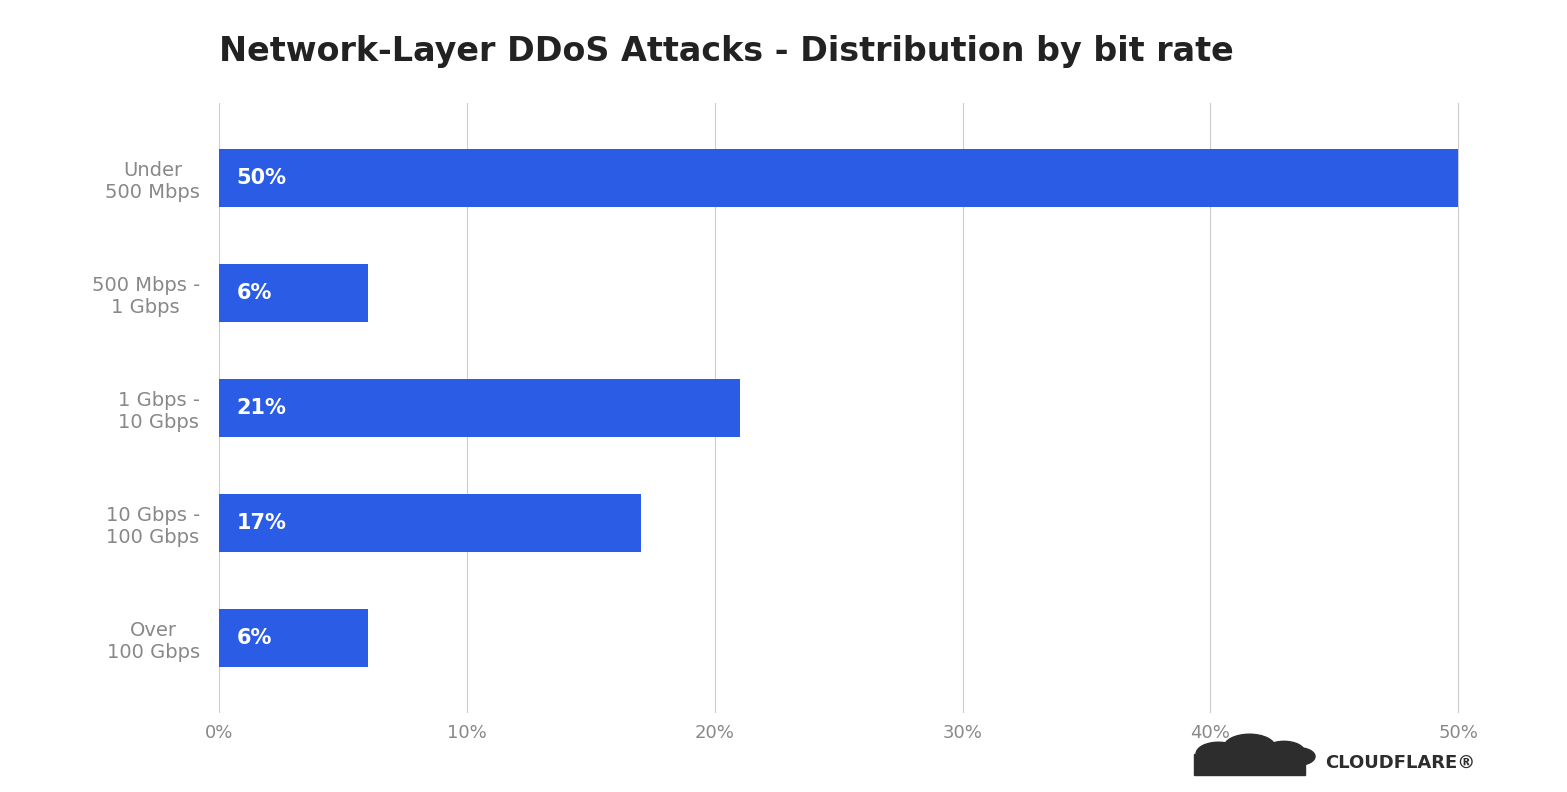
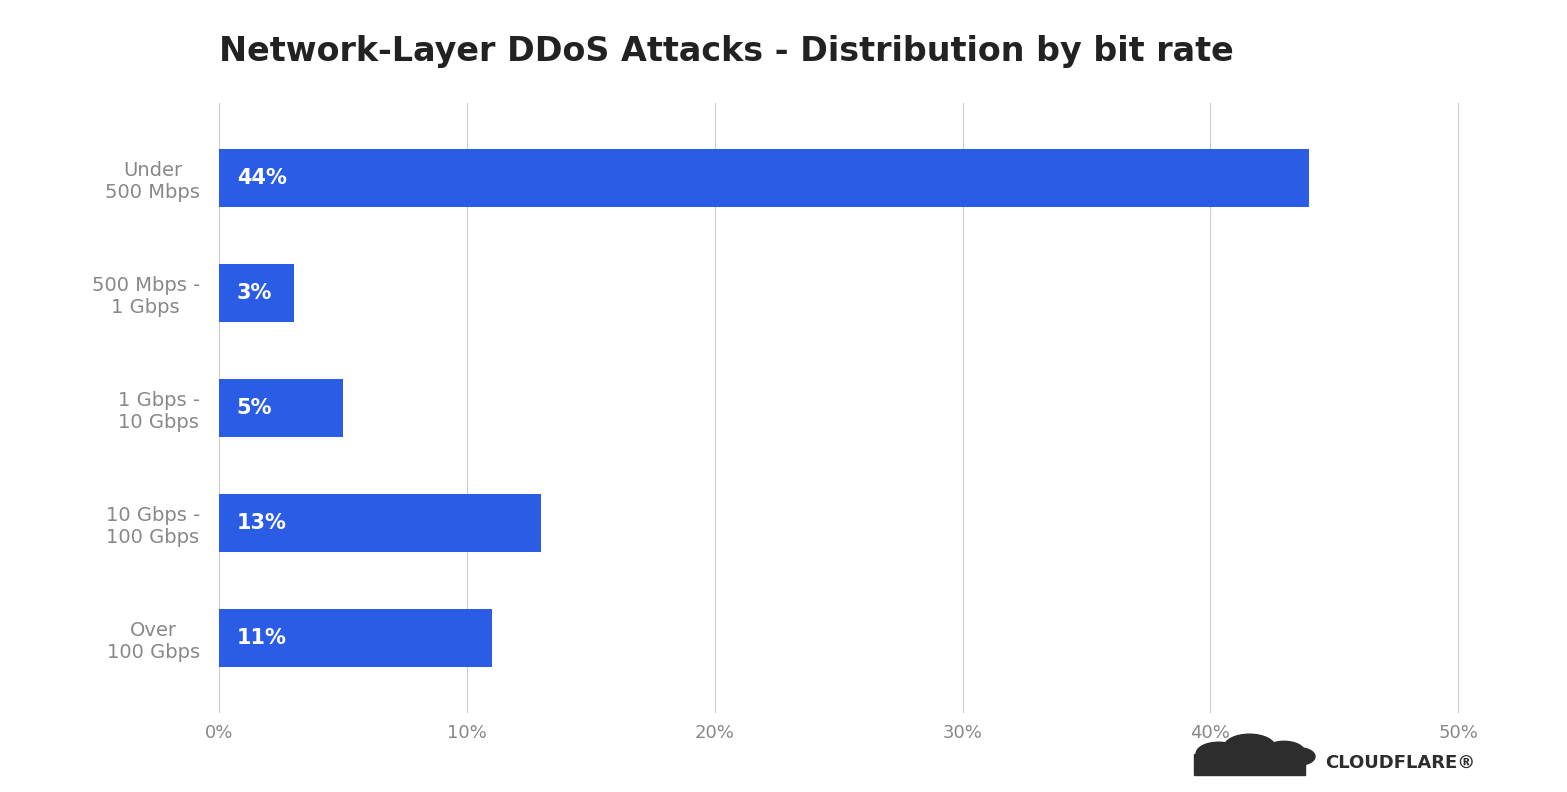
Under 500 Mbps: 50% -> 44%
500 Mbps - 1 Gbps: 6% -> 3%
1 Gbps - 10 Gbps: 21% -> 5%
10 Gbps - 100 Gbps: 17% -> 13%
Over 100 Gbps: 6% -> 11%
